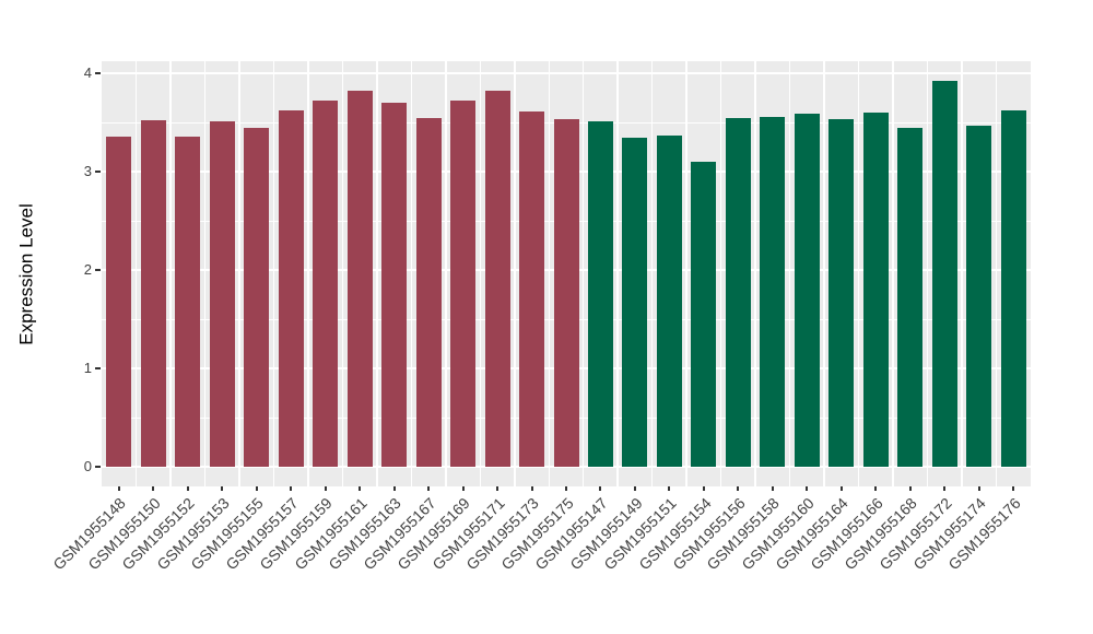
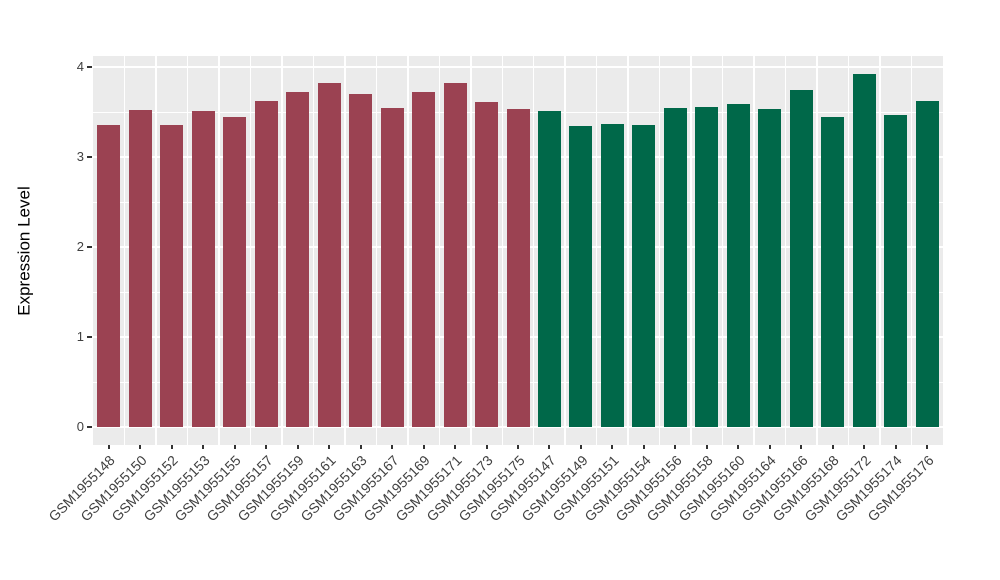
GSM1955154: 3.1 -> 3.4
GSM1955166: 3.6 -> 3.7
